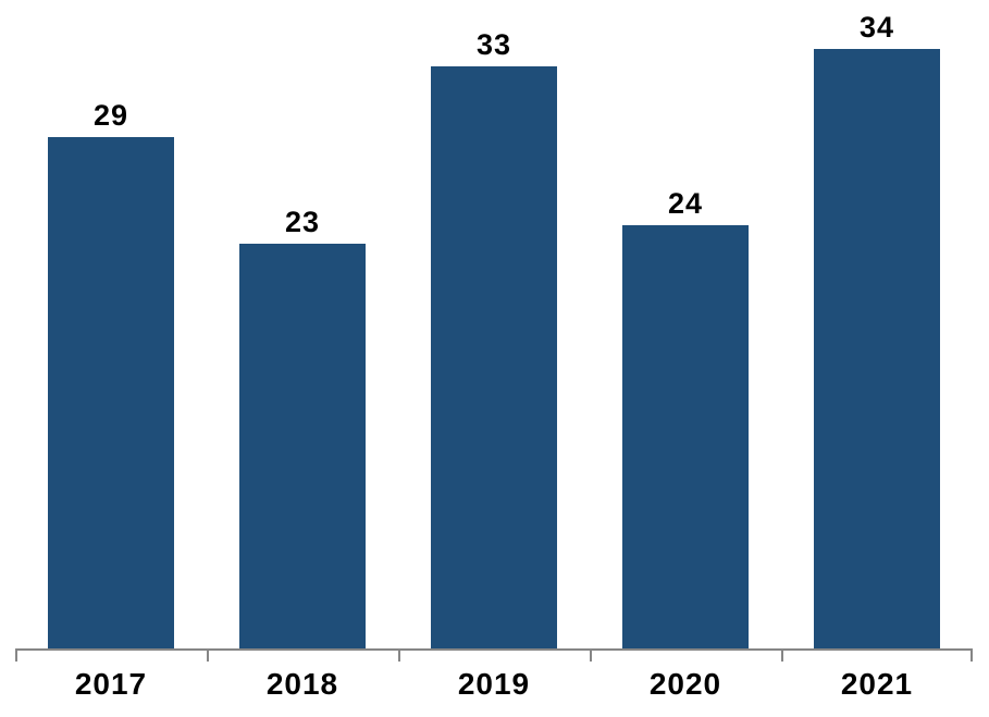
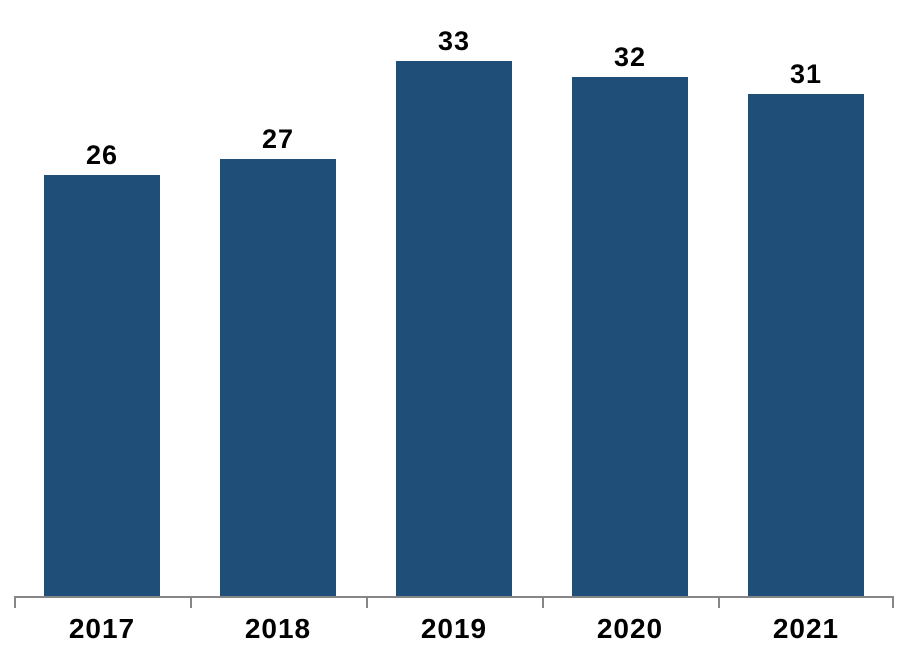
2017: 29 -> 26
2018: 23 -> 27
2020: 24 -> 32
2021: 34 -> 31
